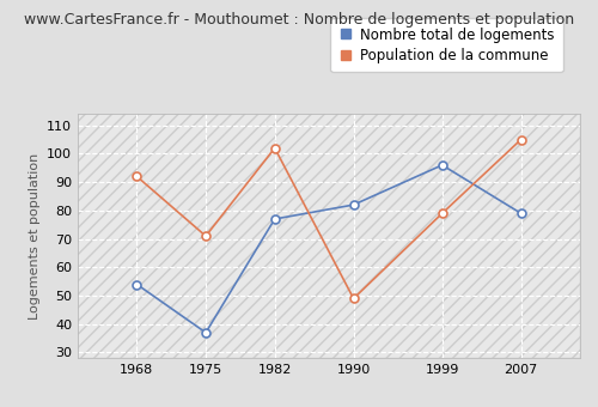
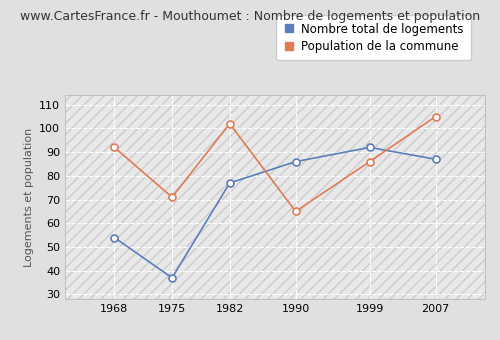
Nombre total de logements/1990: 82 -> 86
Population de la commune/1990: 49 -> 65
Nombre total de logements/1999: 96 -> 92
Population de la commune/1999: 79 -> 86
Nombre total de logements/2007: 79 -> 87
